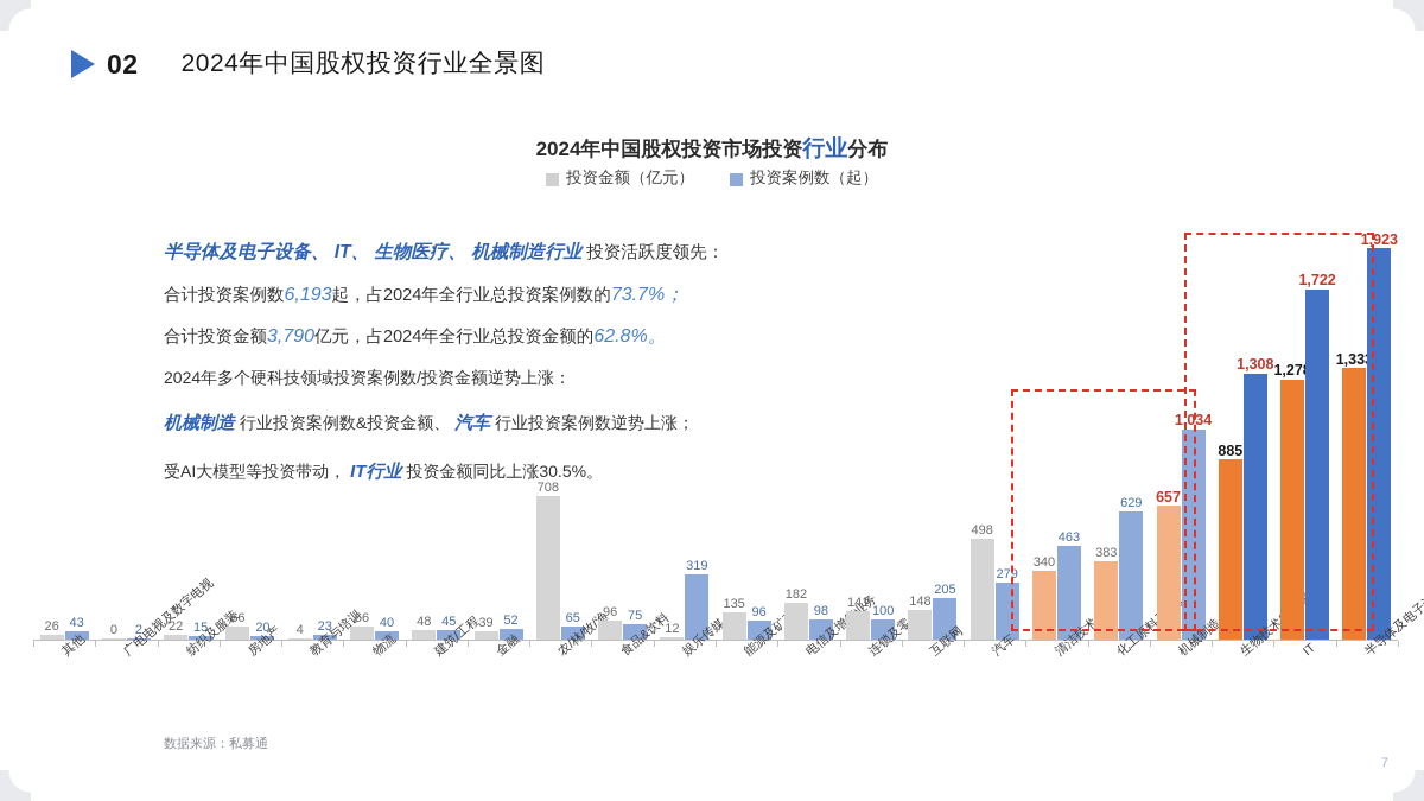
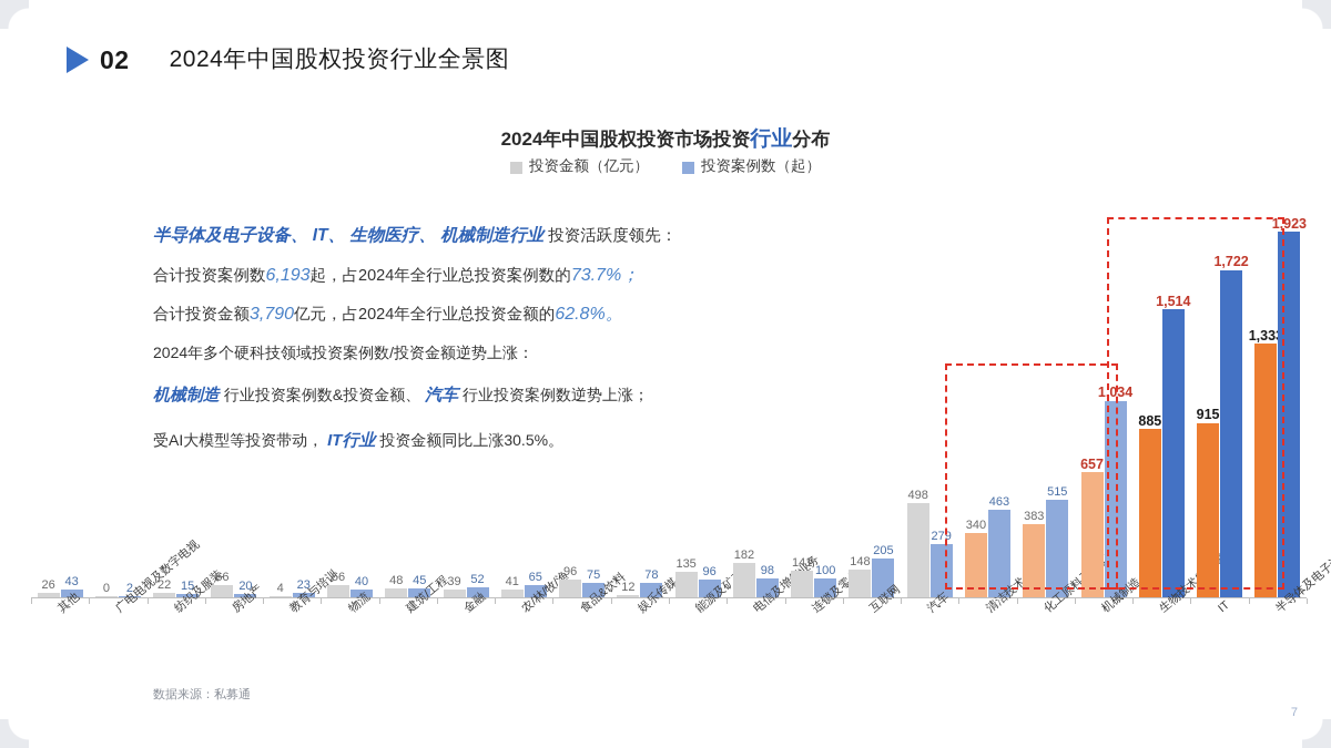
投资金额（亿元）/农/林/牧/渔: 708 -> 41
投资案例数（起）/娱乐传媒: 319 -> 78
投资案例数（起）/化工原料及加工: 629 -> 515
投资案例数（起）/生物技术/医疗健康: 1,308 -> 1,514
投资金额（亿元）/IT: 1,278 -> 915
